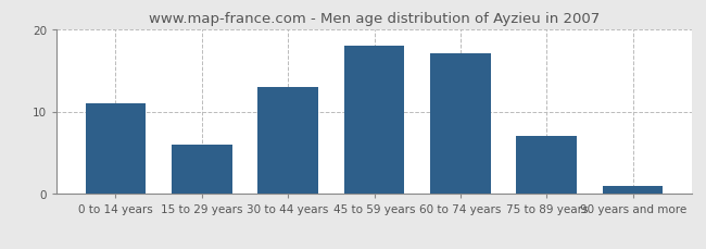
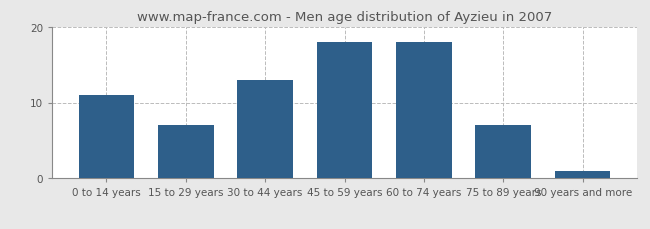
15 to 29 years: 6 -> 7
60 to 74 years: 17 -> 18
